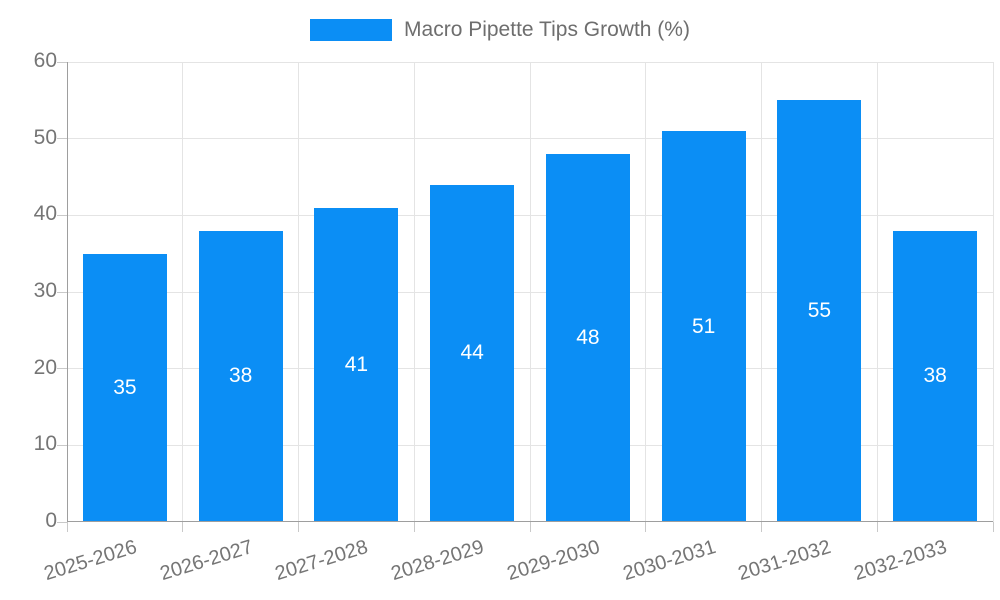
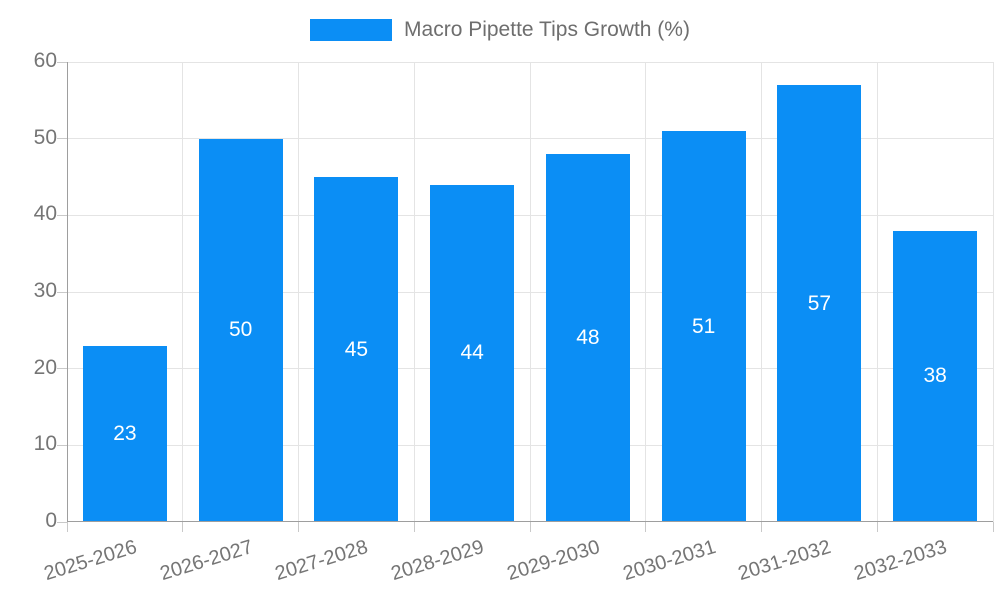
2025-2026: 35 -> 23
2026-2027: 38 -> 50
2027-2028: 41 -> 45
2031-2032: 55 -> 57
